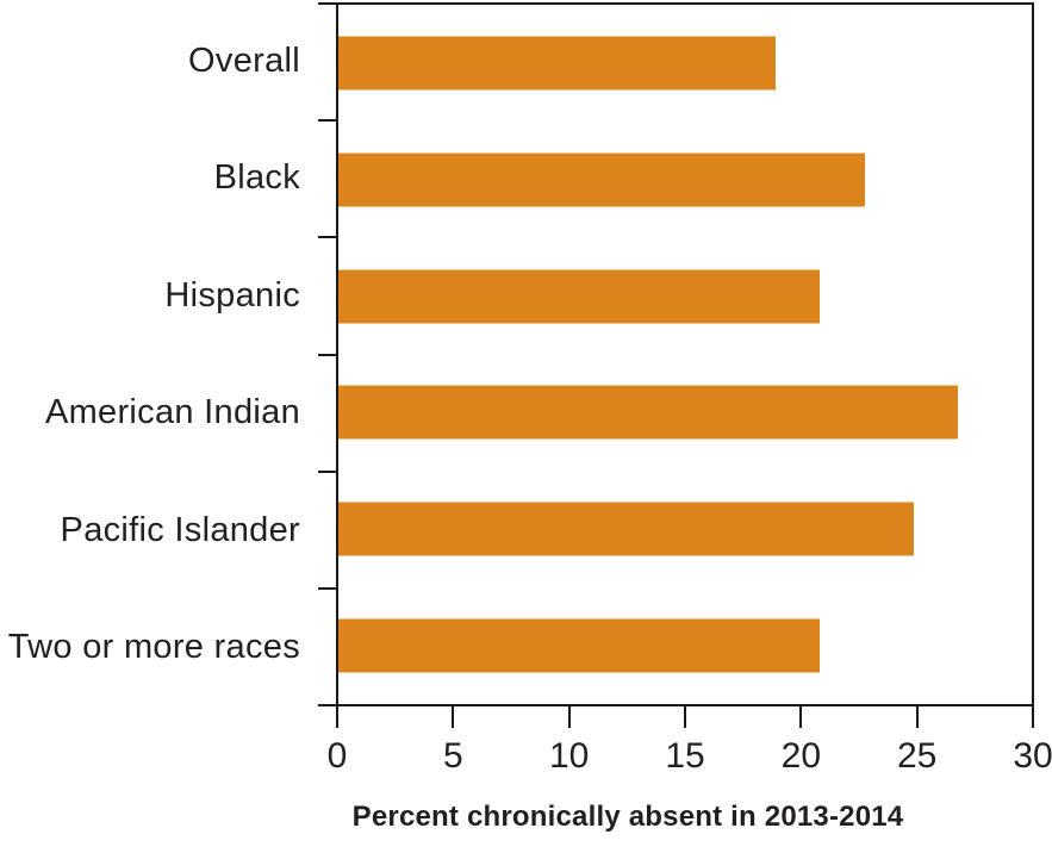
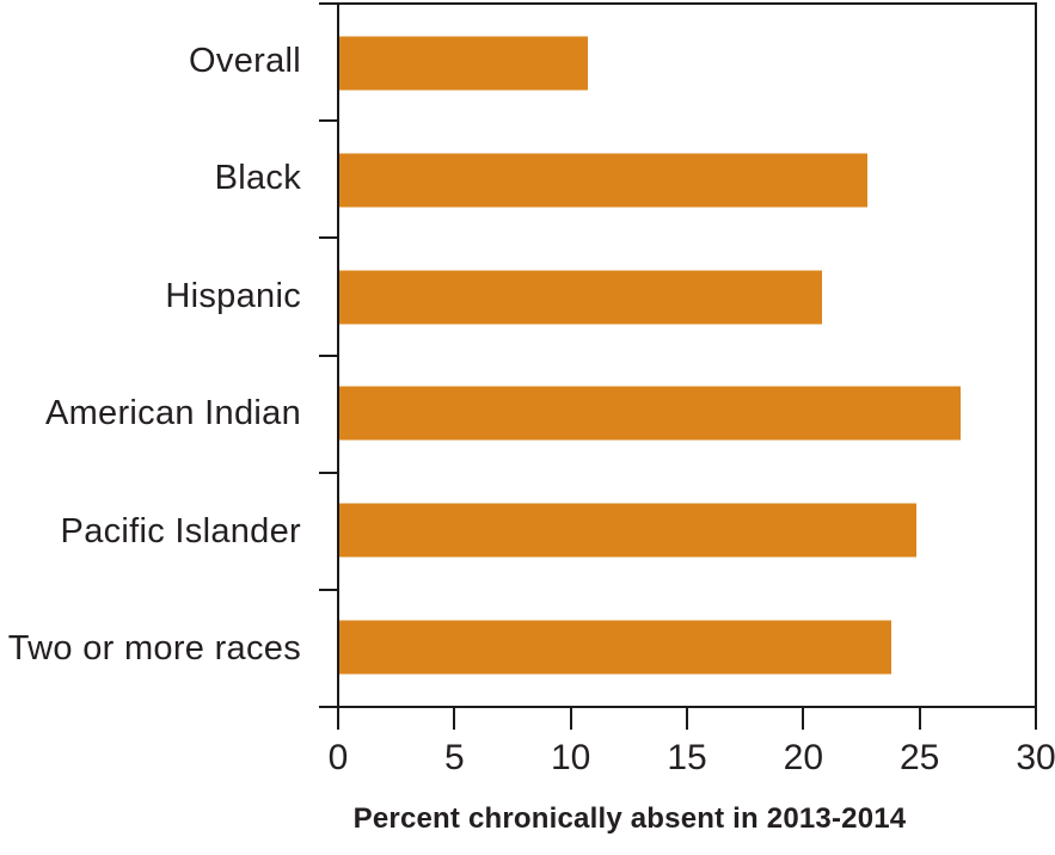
Overall: 18.9 -> 10.7
Two or more races: 20.8 -> 23.8
